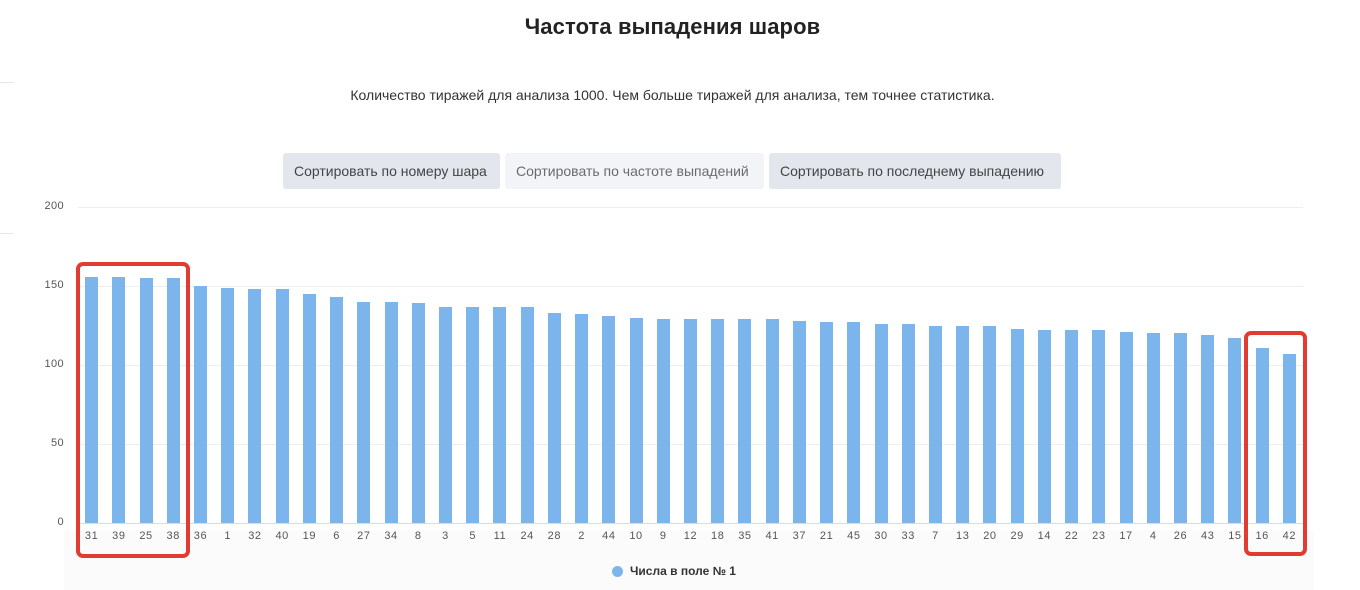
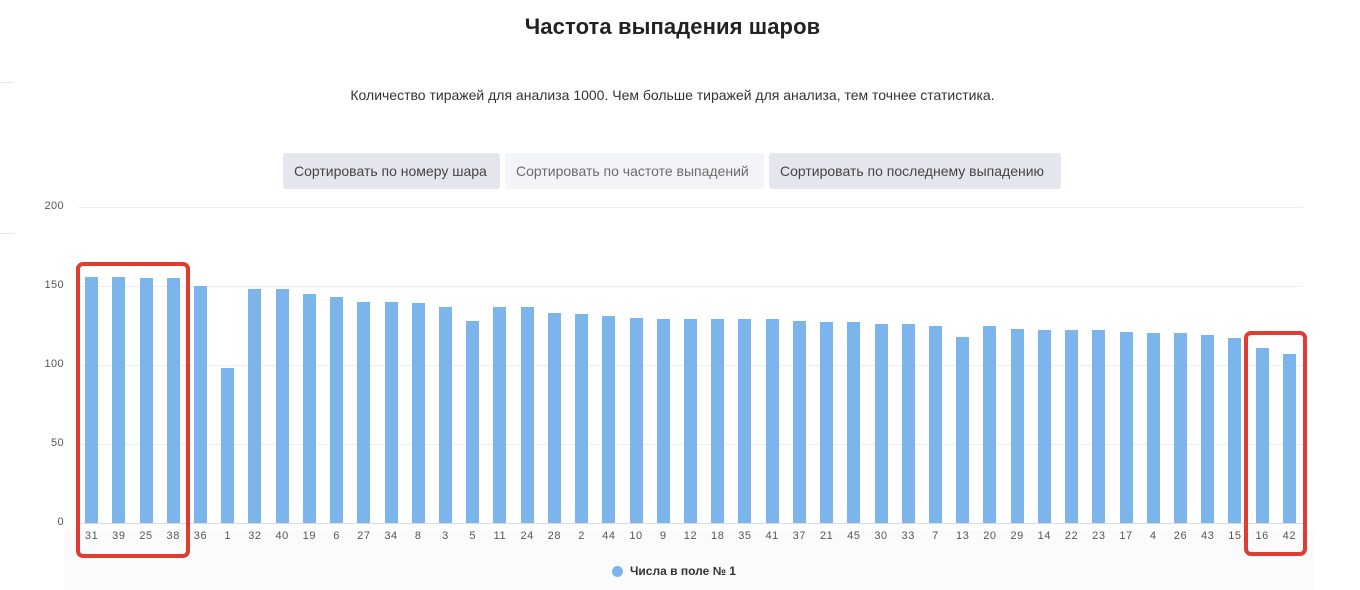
1: 149 -> 98
5: 137 -> 128
13: 125 -> 118
